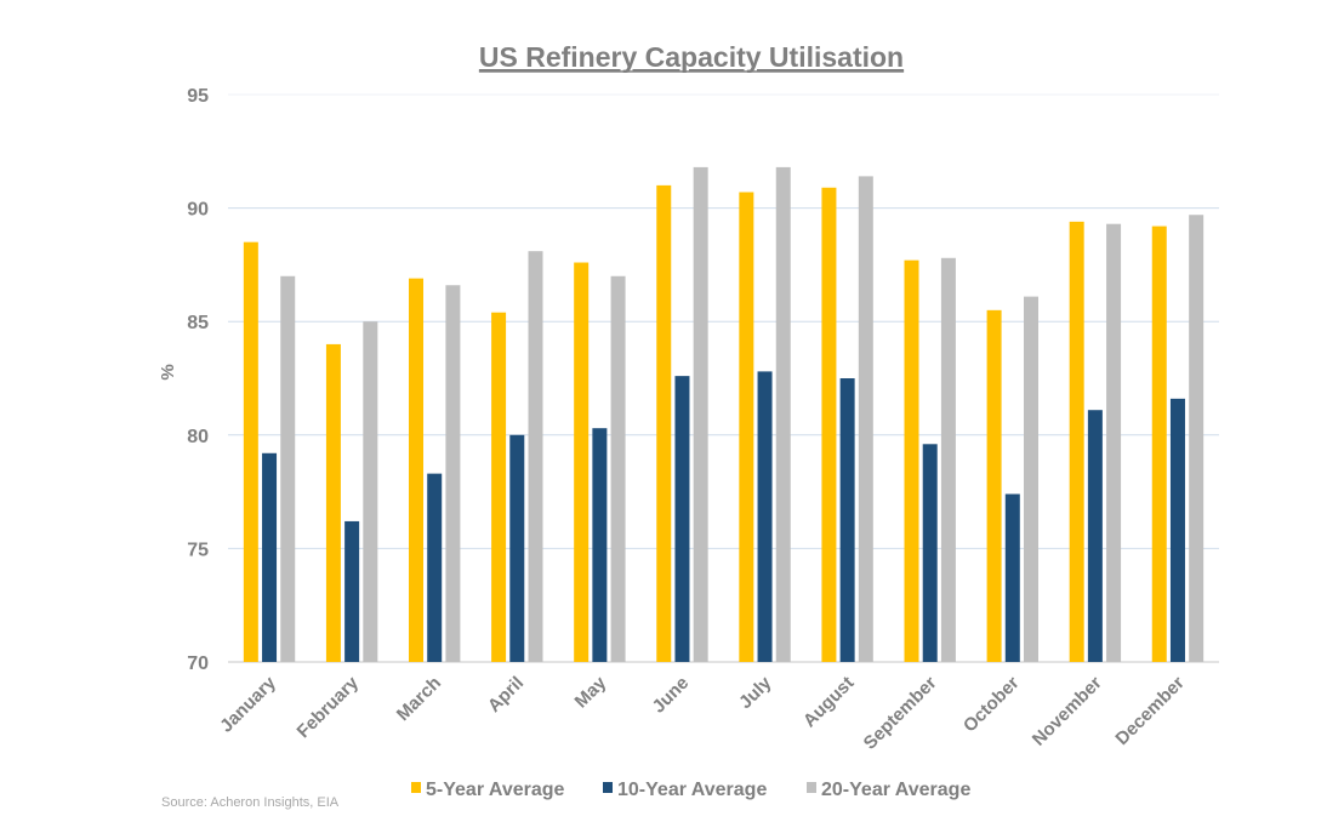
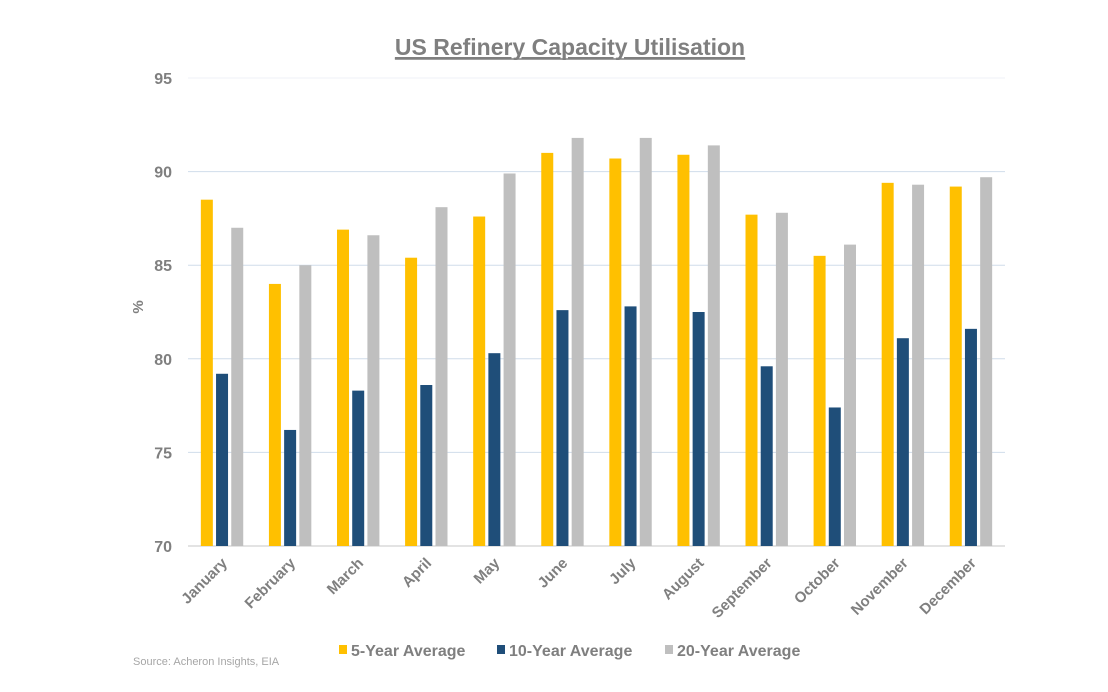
10-Year Average/April: 80.0 -> 78.6
20-Year Average/May: 87.0 -> 89.9
